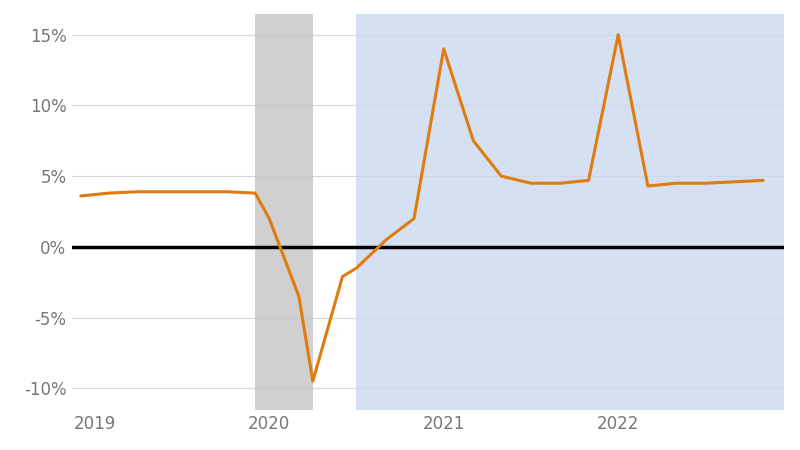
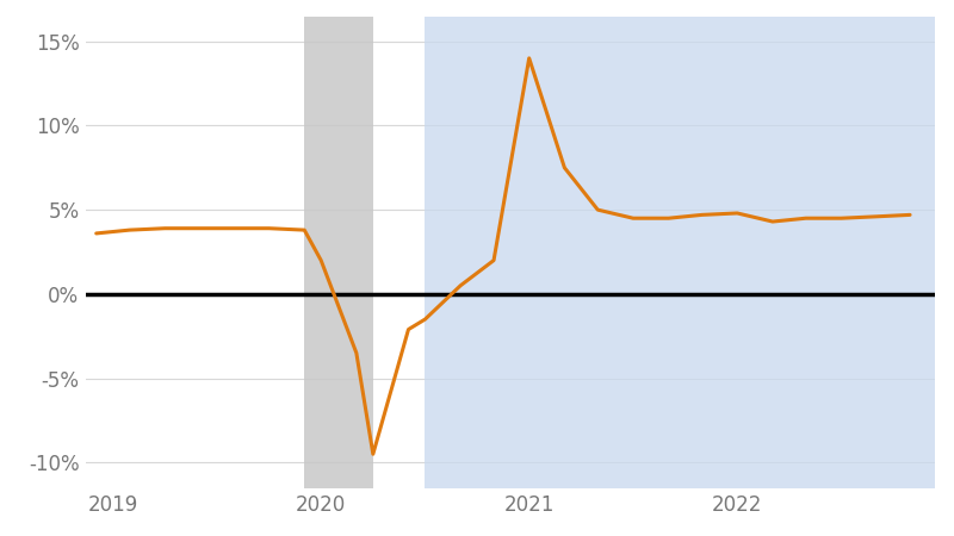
2022: 15.0% -> 4.8%
